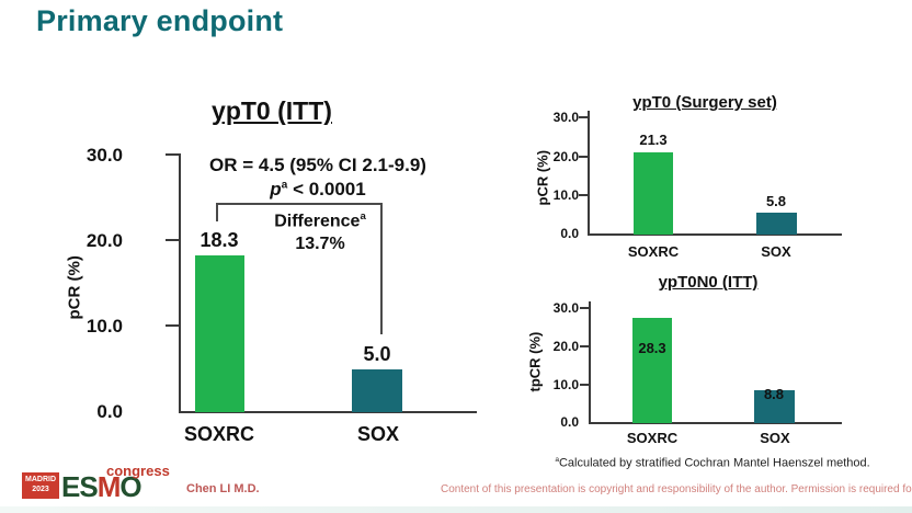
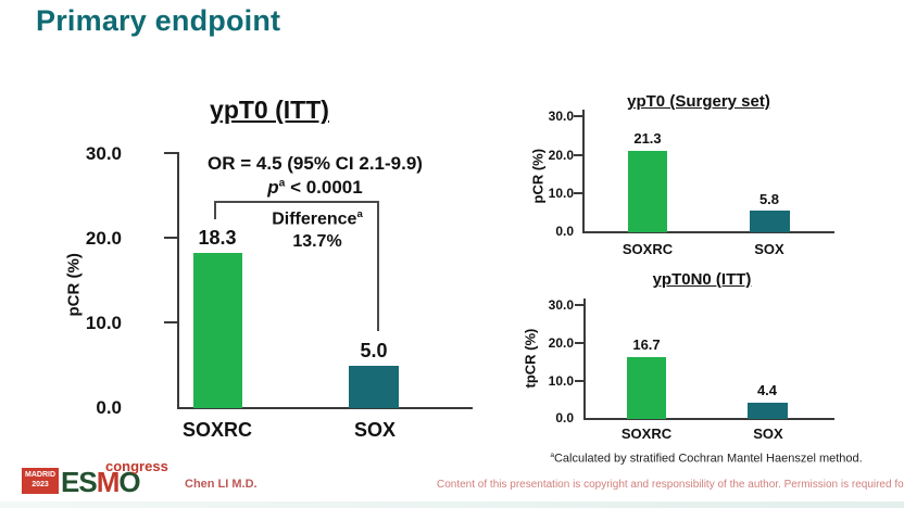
ypT0N0 (ITT)/SOXRC: 28.3 -> 16.7
ypT0N0 (ITT)/SOX: 8.8 -> 4.4
